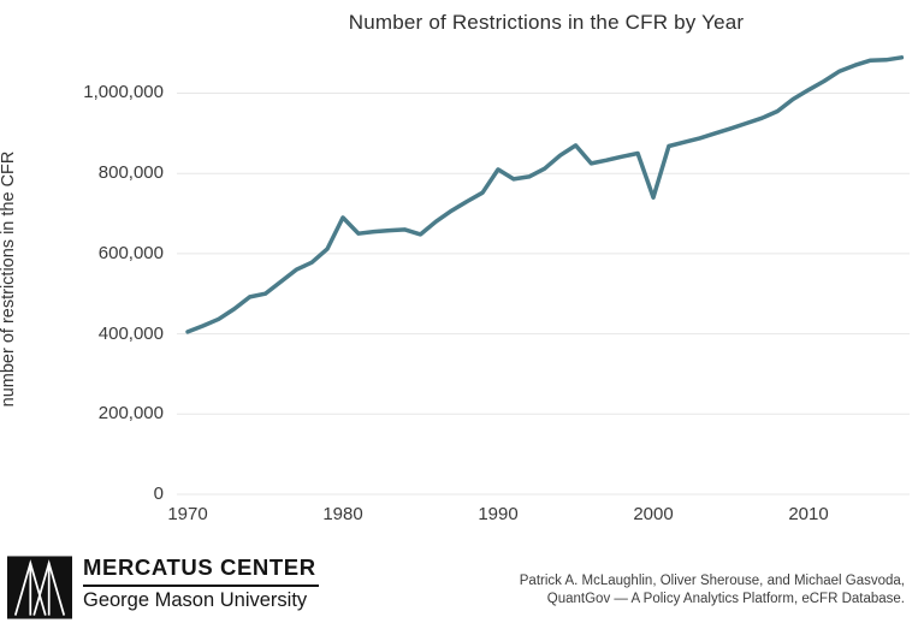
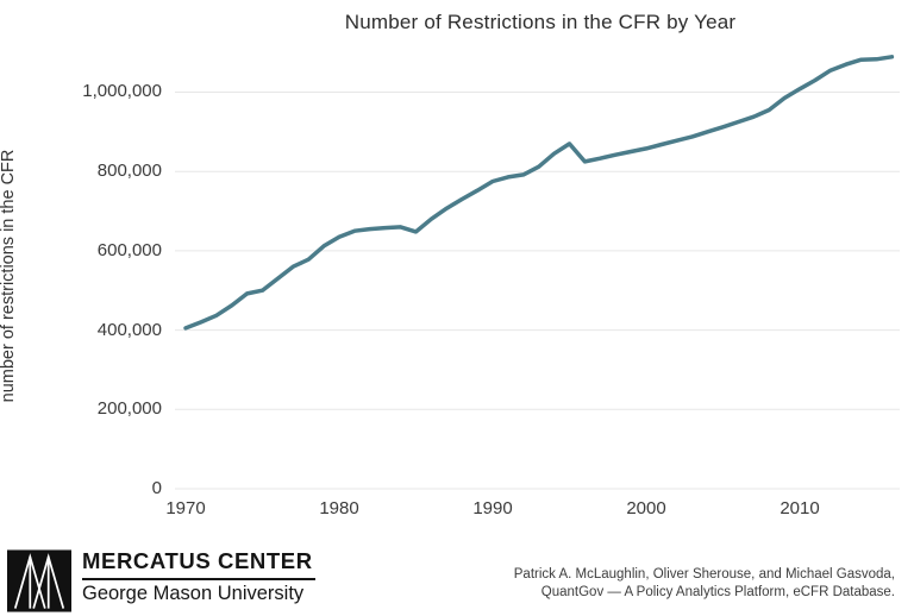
1980: 690000 -> 640000
1990: 810000 -> 780000
2000: 740000 -> 860000
